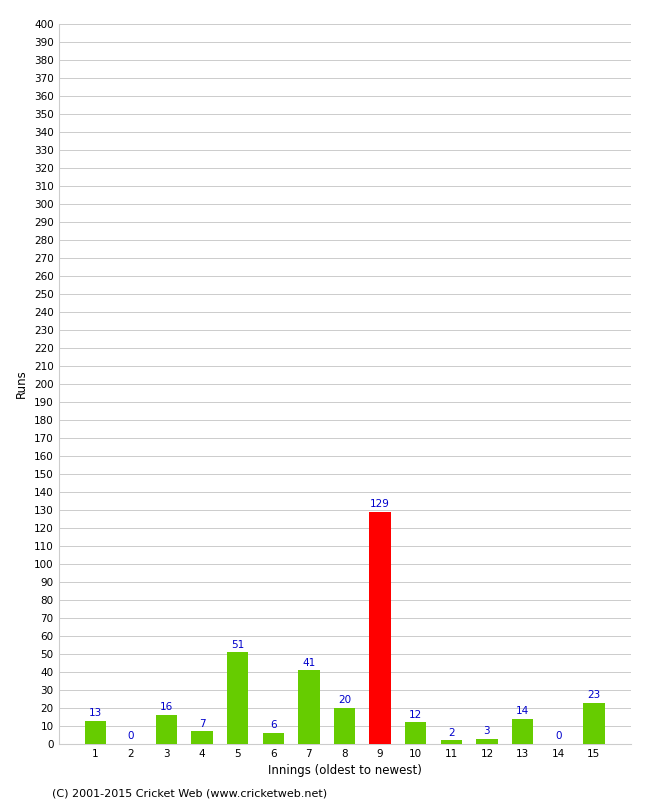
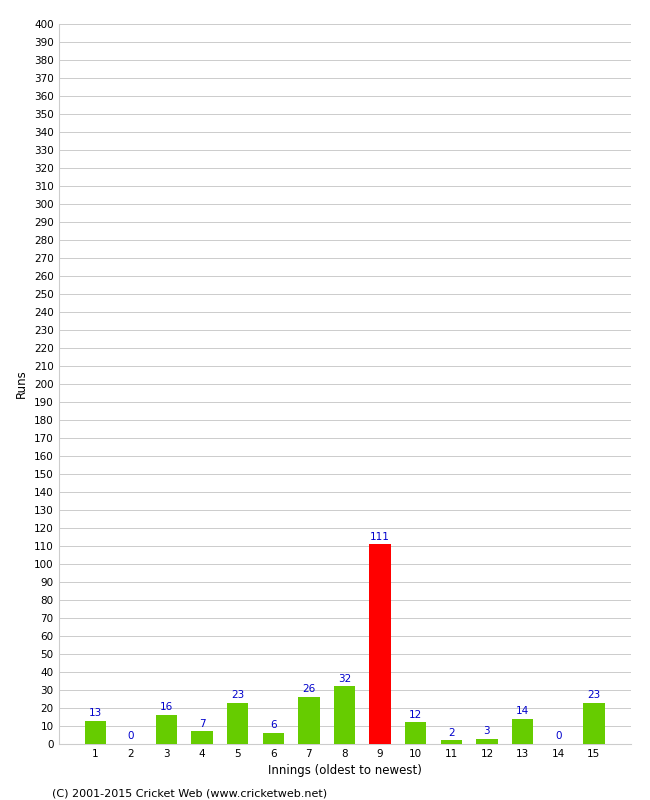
5: 51 -> 23
7: 41 -> 26
8: 20 -> 32
9: 129 -> 111
